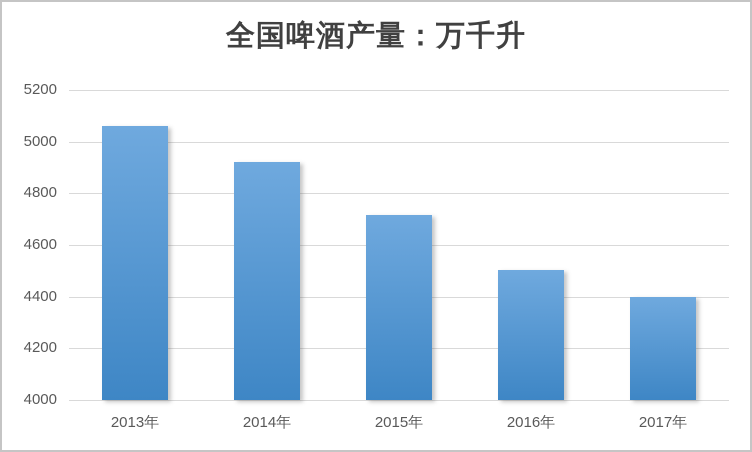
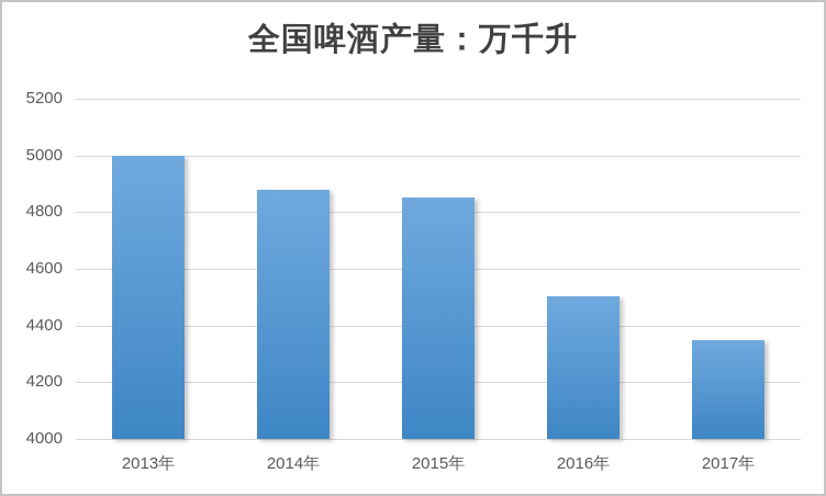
2013年: 5060 -> 5000
2014年: 4920 -> 4880
2015年: 4720 -> 4850
2017年: 4400 -> 4350
